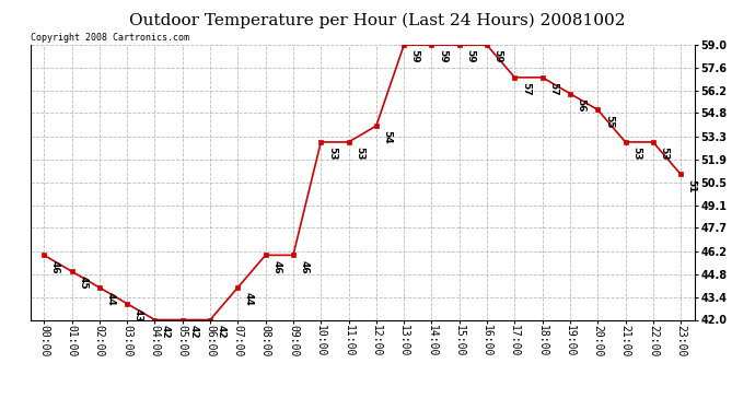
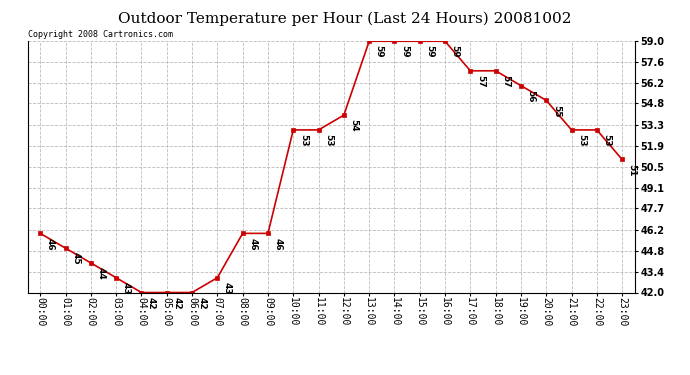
07:00: 44 -> 43
